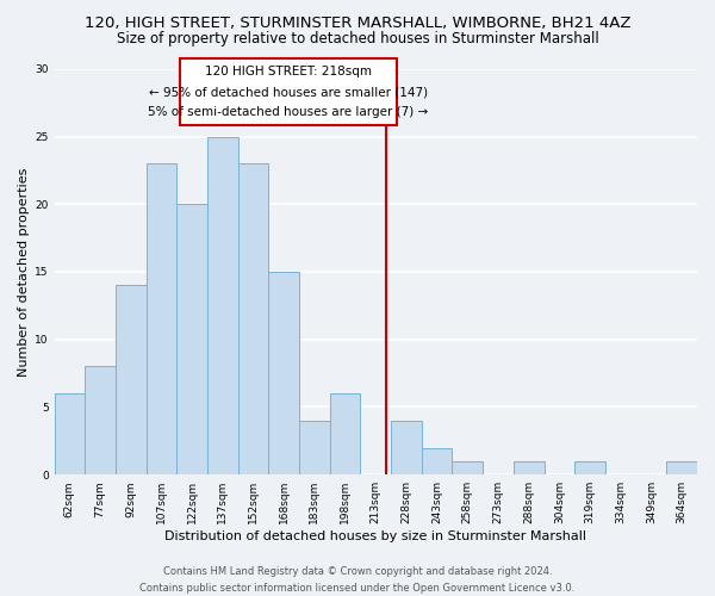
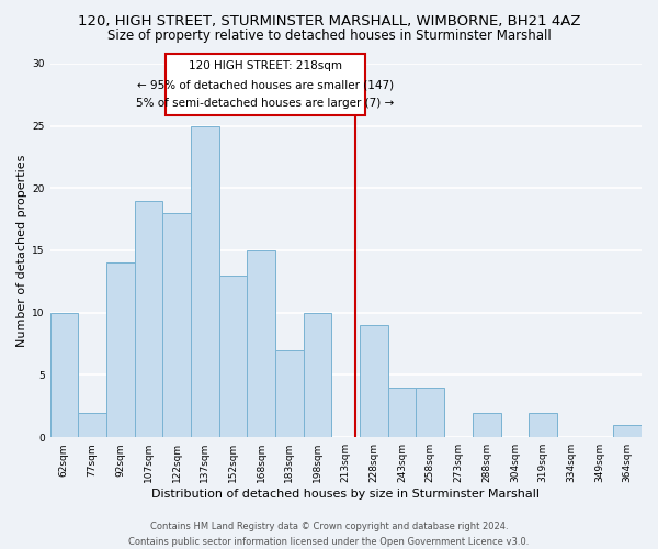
62sqm: 6 -> 10
77sqm: 8 -> 2
107sqm: 23 -> 19
122sqm: 20 -> 18
152sqm: 23 -> 13
183sqm: 4 -> 7
198sqm: 6 -> 10
228sqm: 4 -> 9
243sqm: 2 -> 4
258sqm: 1 -> 4
288sqm: 1 -> 2
319sqm: 1 -> 2
